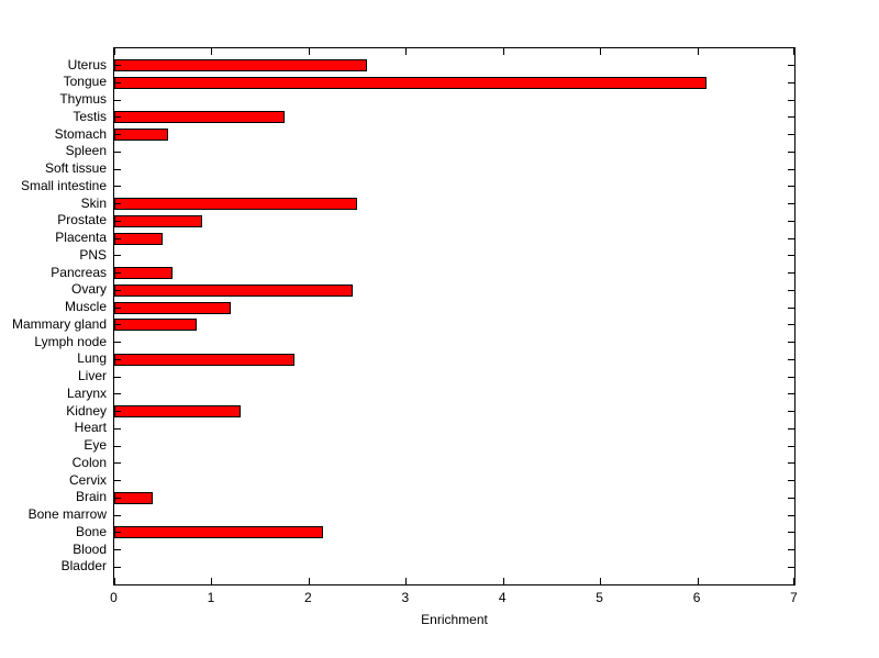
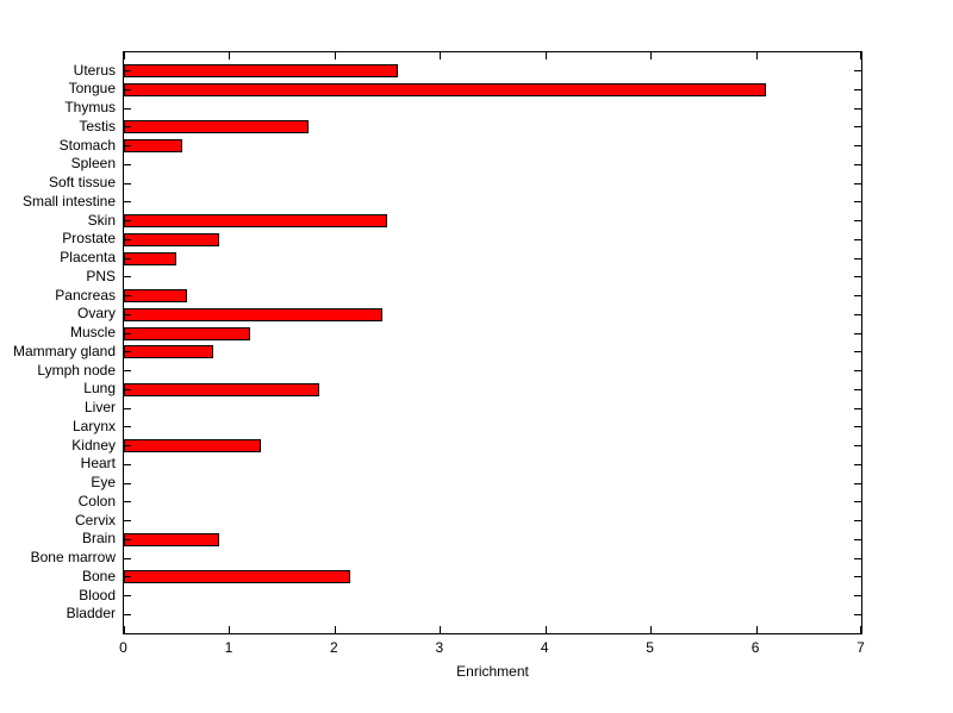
Brain: 0.4 -> 0.9
